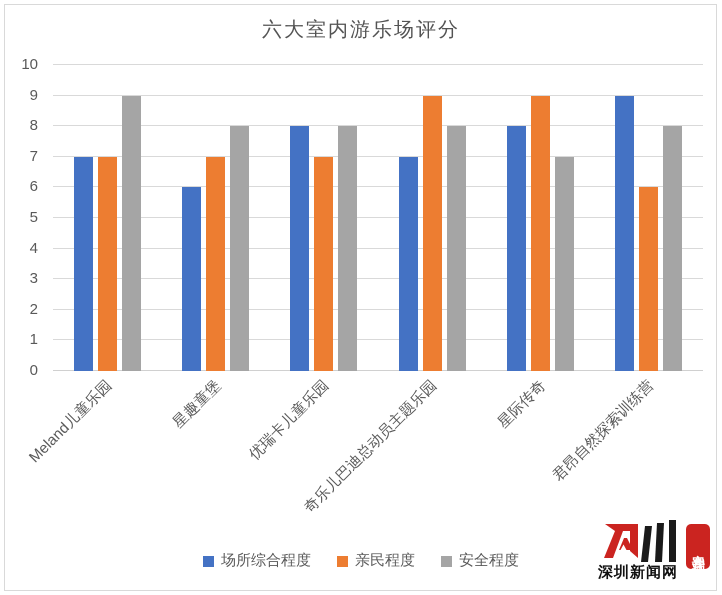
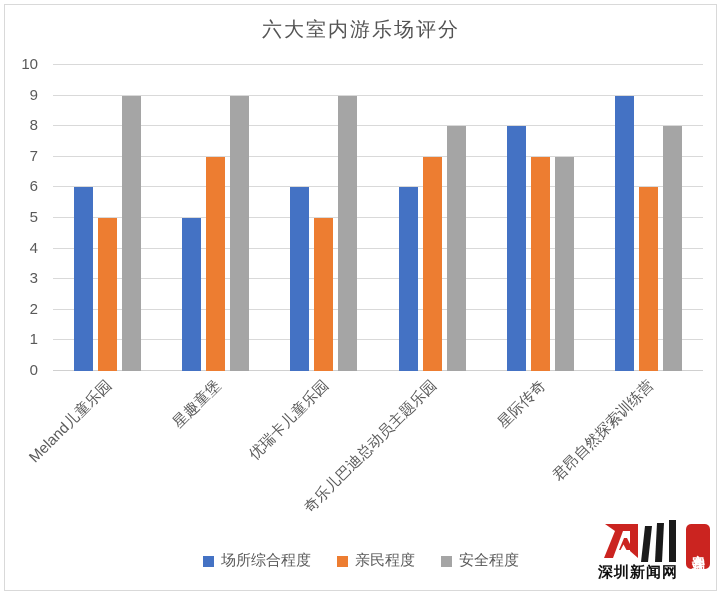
场所综合程度/Meland儿童乐园: 7 -> 6
亲民程度/Meland儿童乐园: 7 -> 5
场所综合程度/星趣童堡: 6 -> 5
安全程度/星趣童堡: 8 -> 9
场所综合程度/优瑞卡儿童乐园: 8 -> 6
亲民程度/优瑞卡儿童乐园: 7 -> 5
安全程度/优瑞卡儿童乐园: 8 -> 9
场所综合程度/奇乐儿巴迪总动员主题乐园: 7 -> 6
亲民程度/奇乐儿巴迪总动员主题乐园: 9 -> 7
亲民程度/星际传奇: 9 -> 7
